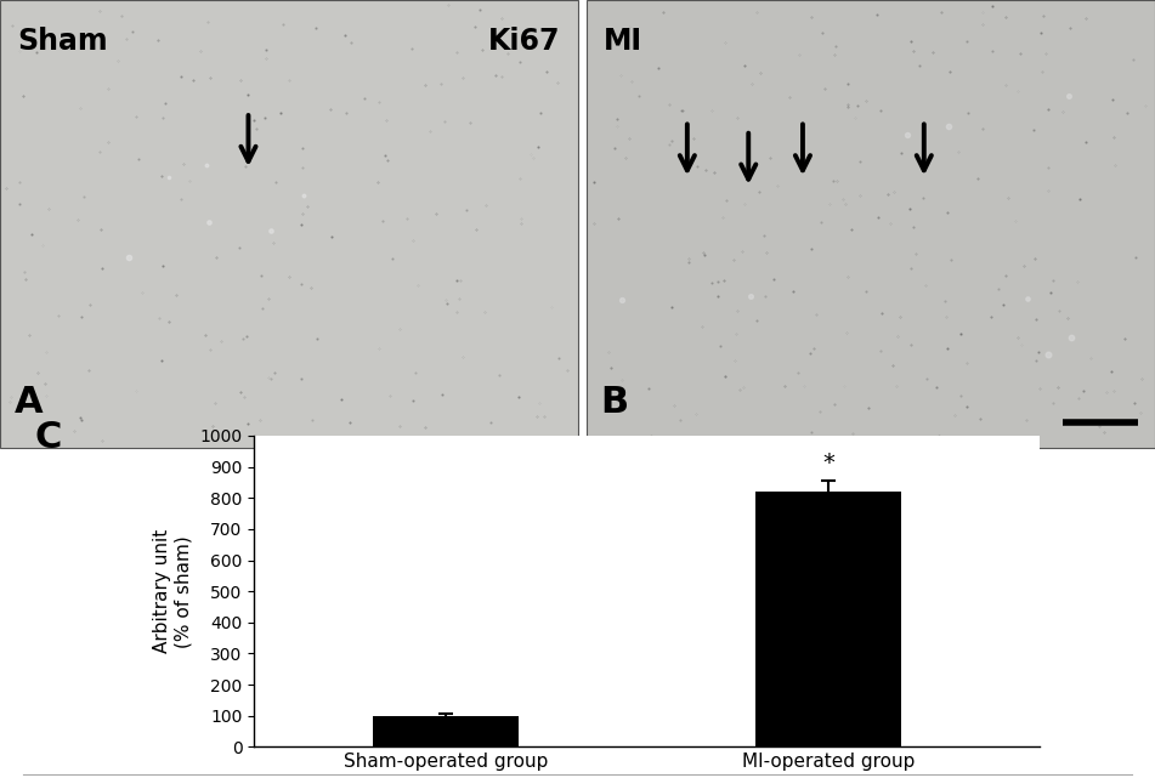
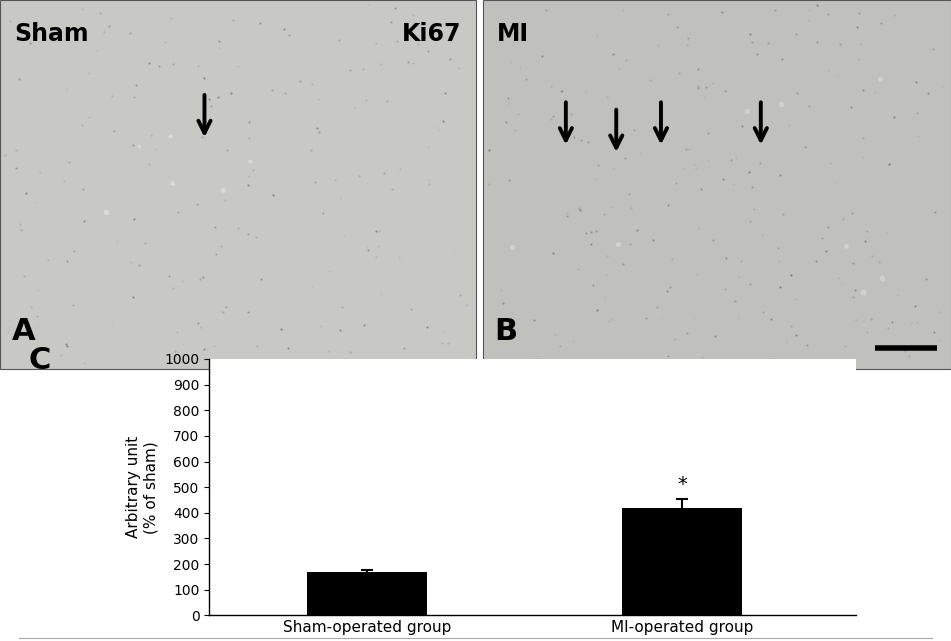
Sham-operated group: 100 -> 170
MI-operated group: 820 -> 420
